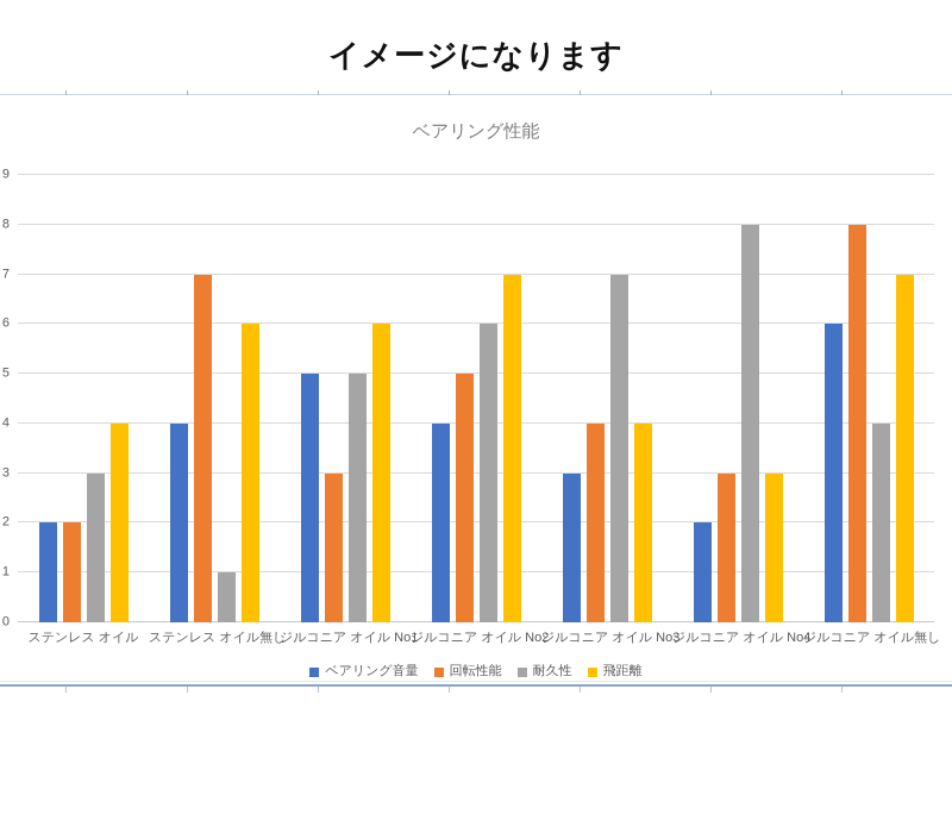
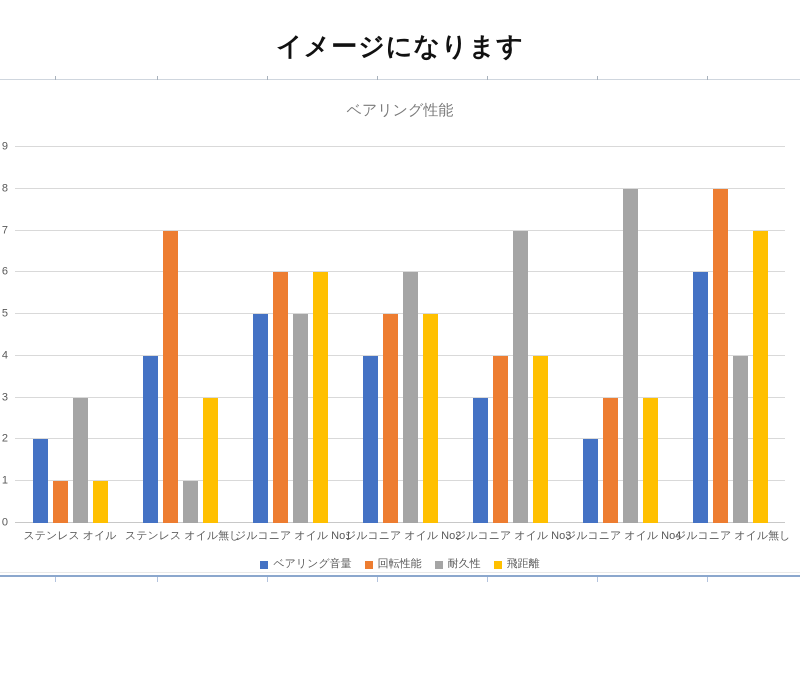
回転性能/ステンレス オイル: 2 -> 1
飛距離/ステンレス オイル: 4 -> 1
飛距離/ステンレス オイル無し: 6 -> 3
回転性能/ジルコニア オイル No1: 3 -> 6
飛距離/ジルコニア オイル No2: 7 -> 5
